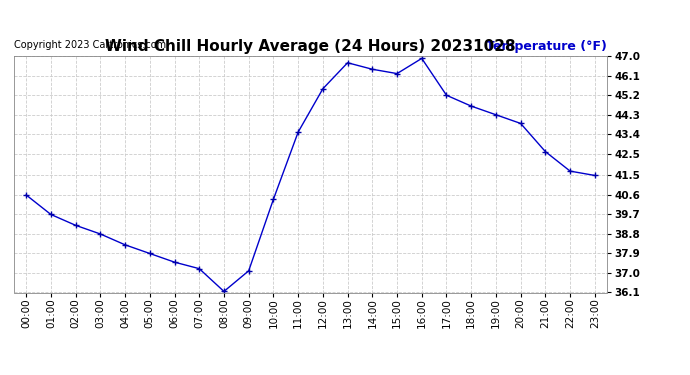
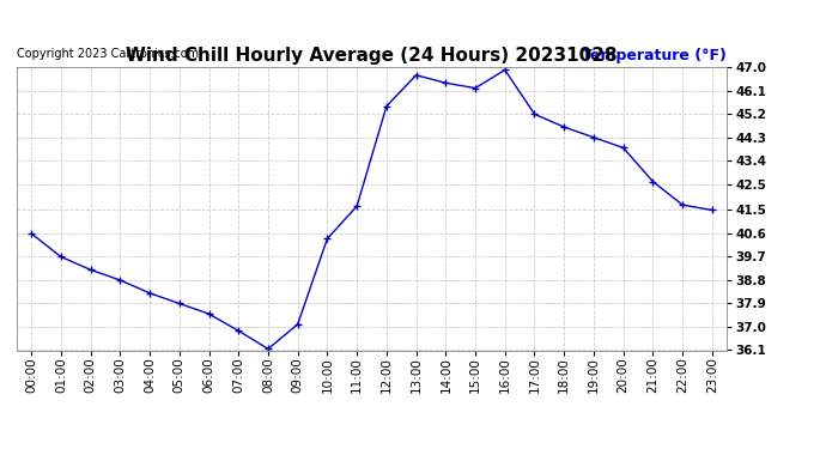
07:00: 37.20 -> 36.85
11:00: 43.50 -> 41.65
